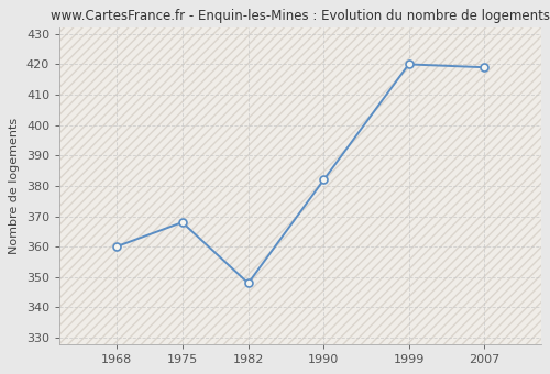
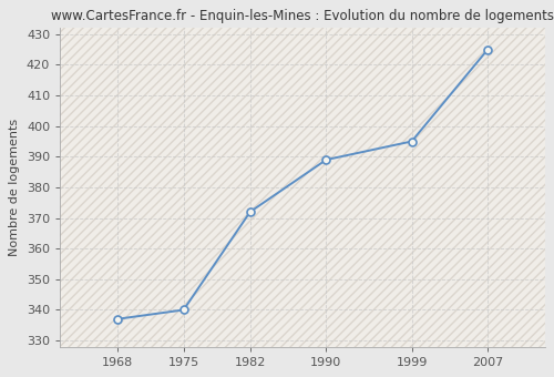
1968: 360 -> 337
1975: 368 -> 340
1982: 348 -> 372
1990: 382 -> 389
1999: 420 -> 395
2007: 419 -> 425
